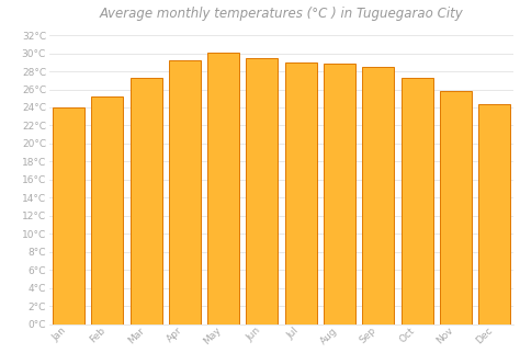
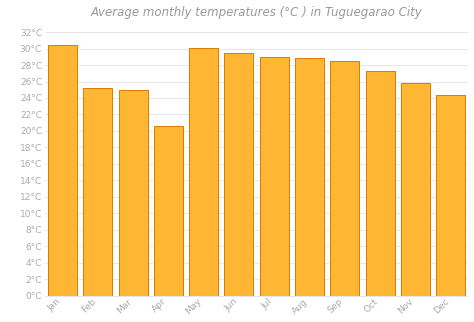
Jan: 24.0°C -> 30.4°C
Mar: 27.3°C -> 25.0°C
Apr: 29.2°C -> 20.6°C
